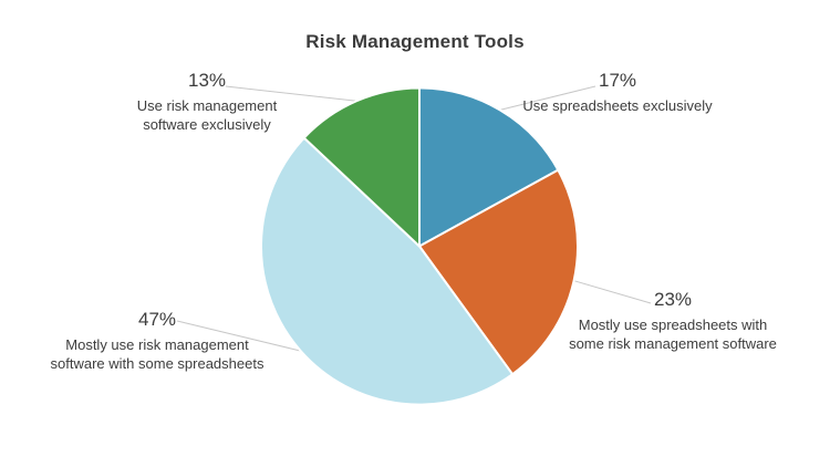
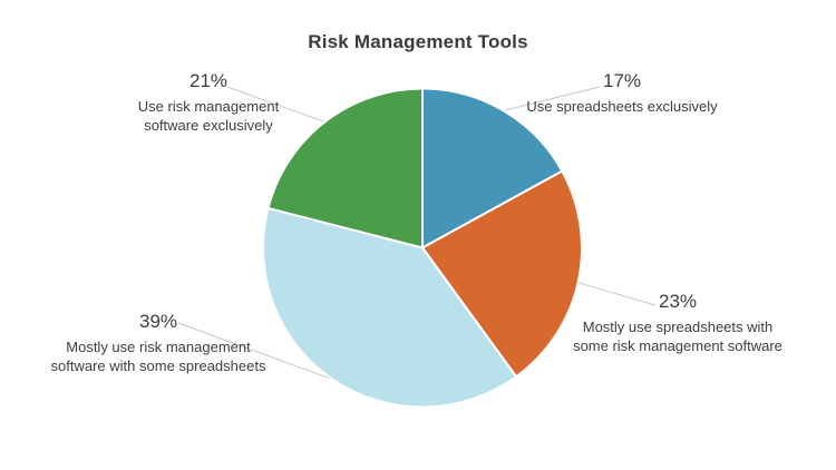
Mostly use risk management software with some spreadsheets: 47% -> 39%
Use risk management software exclusively: 13% -> 21%
